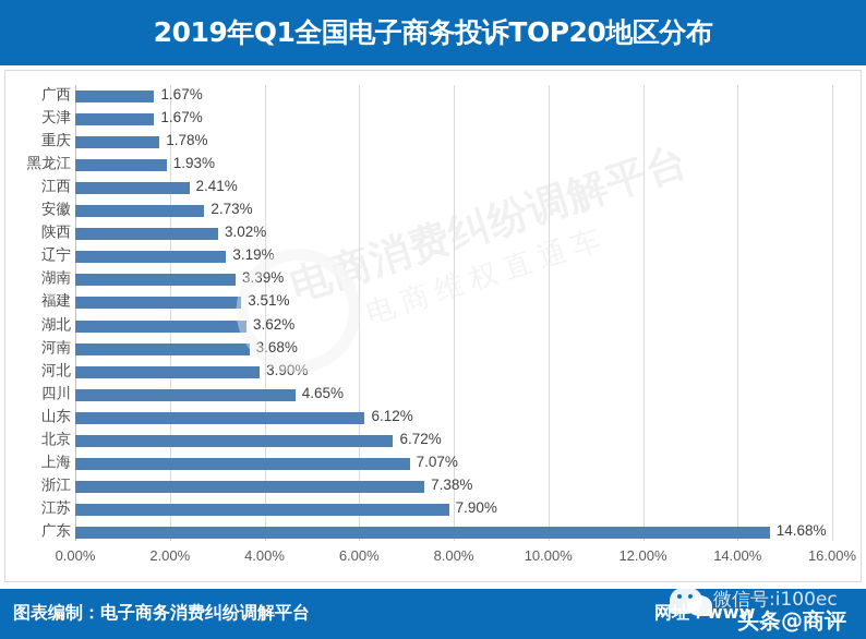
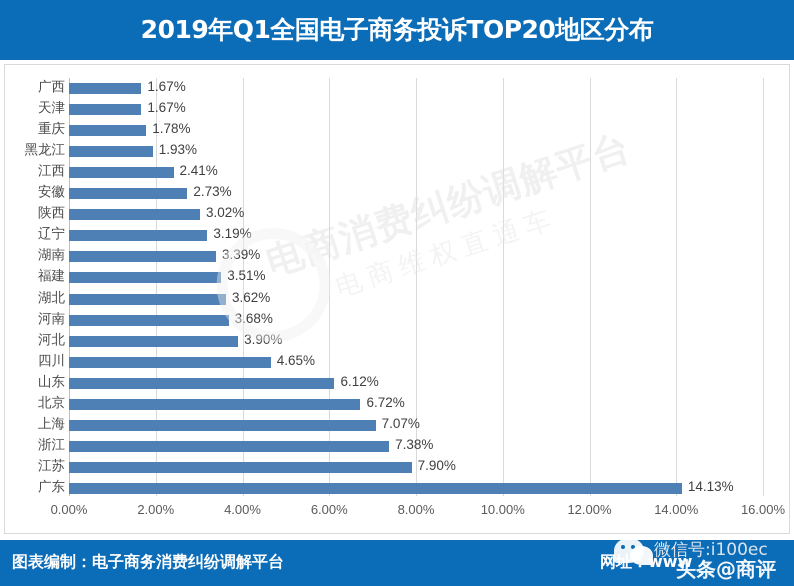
广东: 14.68% -> 14.13%
